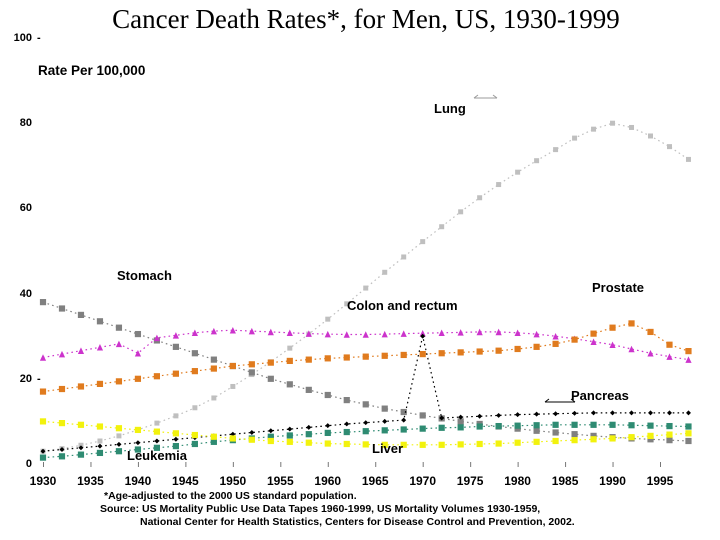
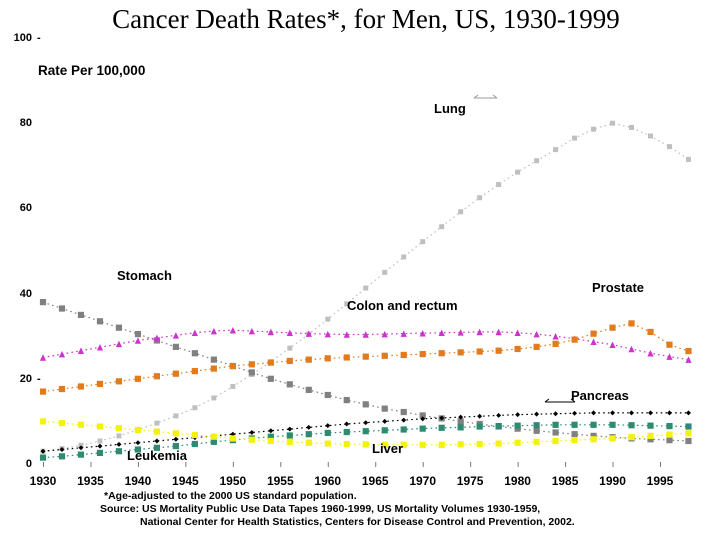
Colon and rectum/1940: 26 -> 29
Pancreas/1970: 30 -> 11
